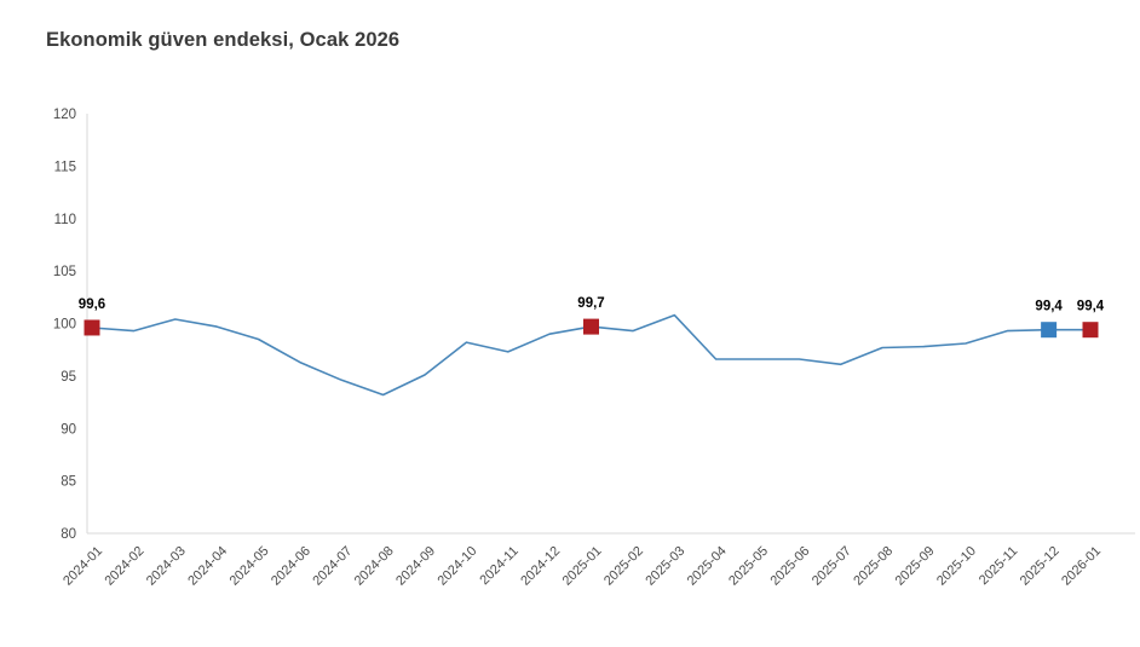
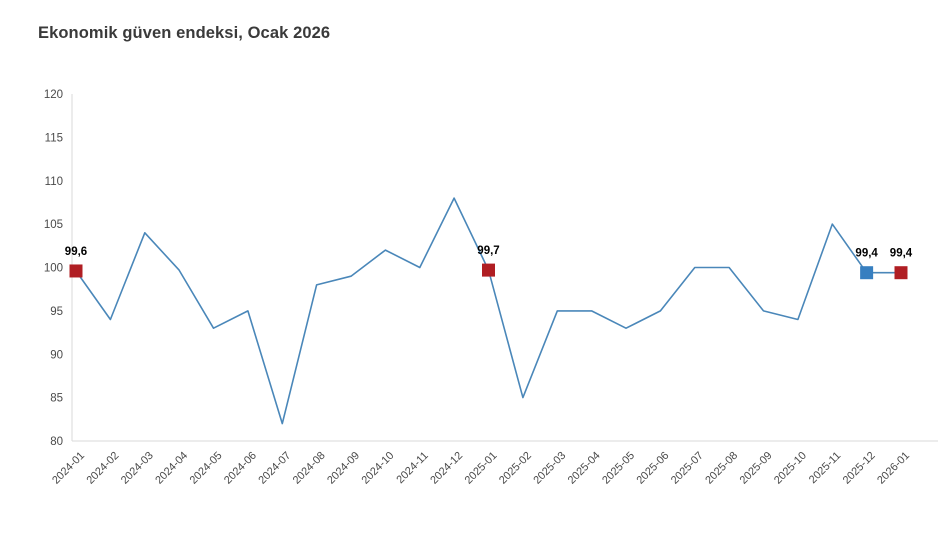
2024-02: 99 -> 94
2024-03: 100 -> 104
2024-05: 98 -> 93
2024-06: 96 -> 95
2024-07: 95 -> 82
2024-08: 93 -> 98
2024-09: 95 -> 99
2024-10: 98 -> 102
2024-11: 97 -> 100
2024-12: 99 -> 108
2025-02: 99 -> 85
2025-03: 101 -> 95
2025-04: 97 -> 95
2025-05: 97 -> 93
2025-06: 97 -> 95
2025-07: 96 -> 100
2025-08: 98 -> 100
2025-09: 98 -> 95
2025-10: 98 -> 94
2025-11: 99 -> 105
